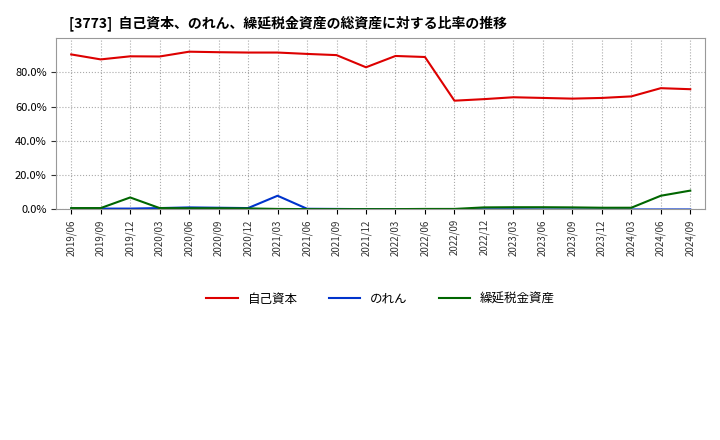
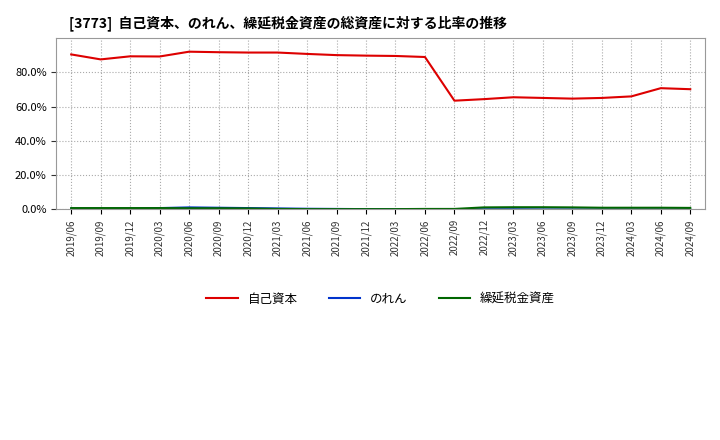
繰延税金資産/2019/12: 7% -> 1%
のれん/2021/03: 8% -> 1%
自己資本/2021/12: 83% -> 90%
繰延税金資産/2024/06: 8% -> 1%
繰延税金資産/2024/09: 11% -> 1%
